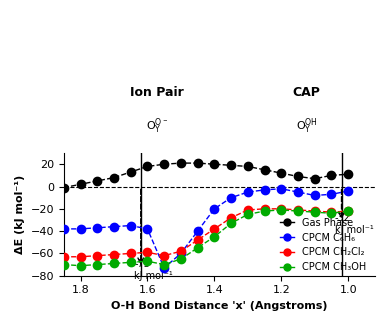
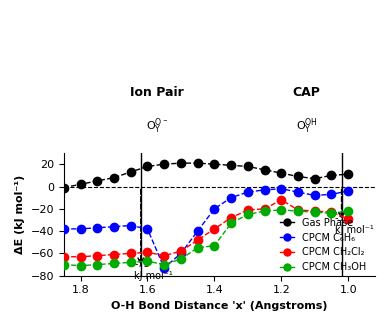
CPCM CH₃OH/1.4: -45 -> -53
CPCM CH₂Cl₂/1.2: -20 -> -12
CPCM CH₂Cl₂/1.0: -22 -> -29
